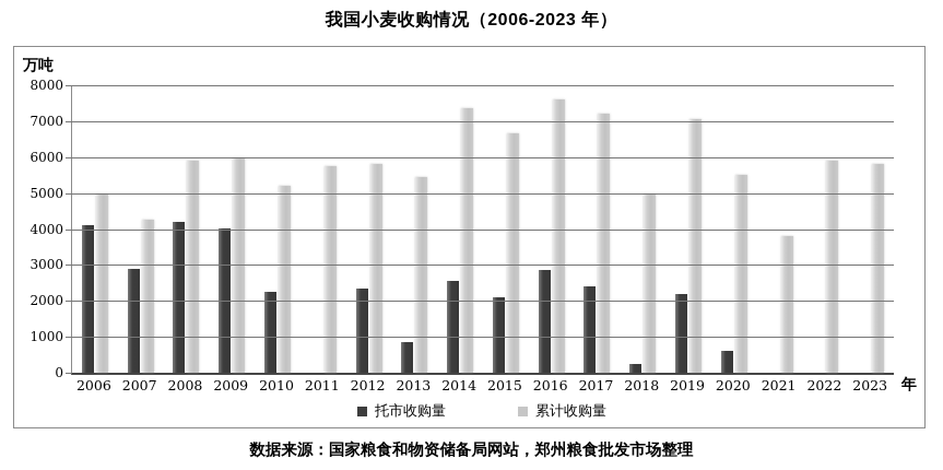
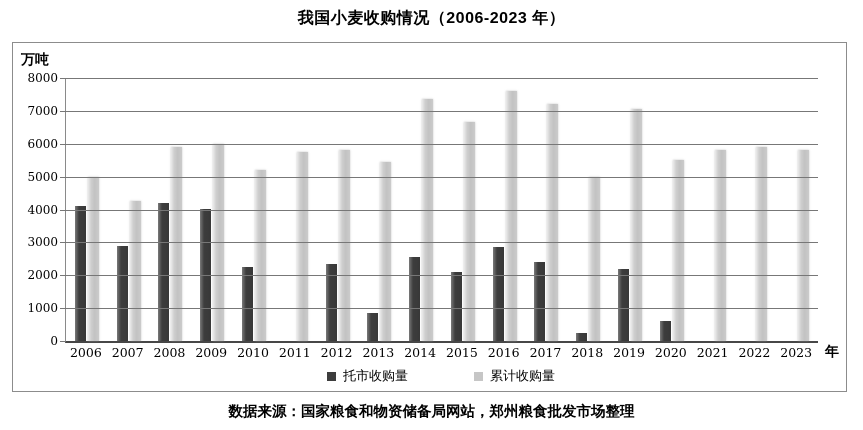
累计收购量/2021: 3800 -> 5800
